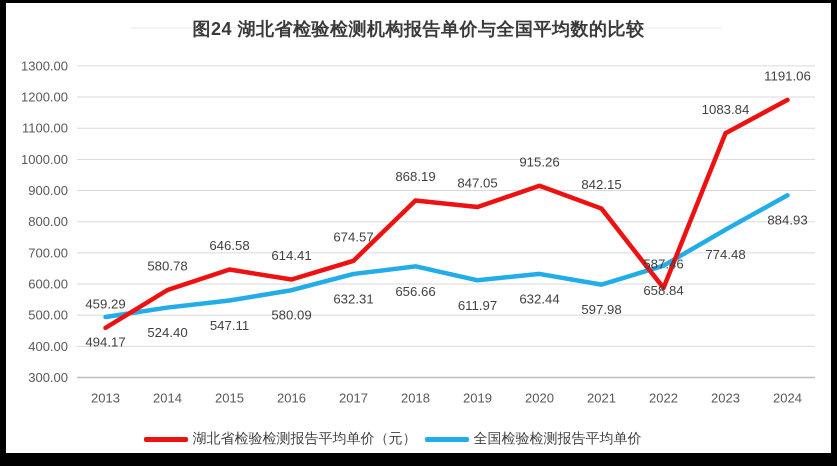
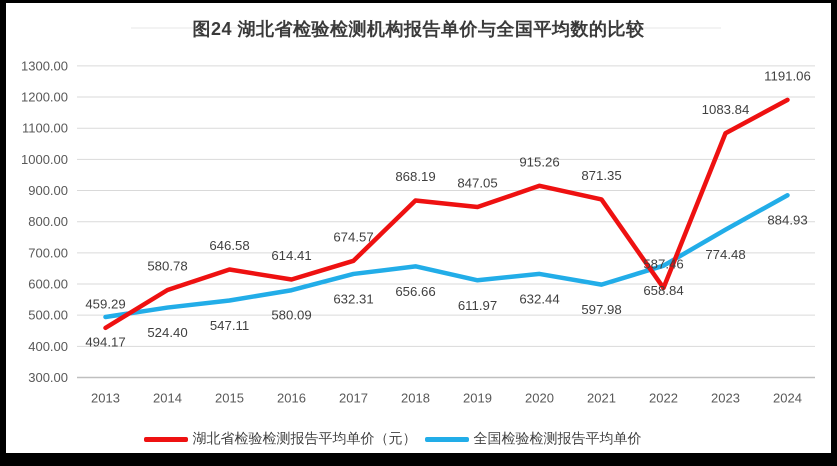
湖北省检验检测报告平均单价（元）/2021: 842.15 -> 871.35
